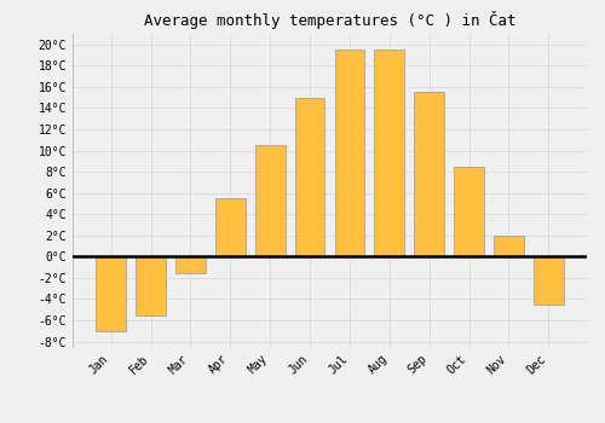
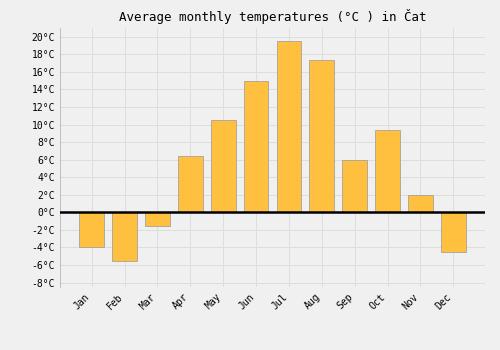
Jan: -7.0°C -> -4.0°C
Apr: 5.5°C -> 6.4°C
Aug: 19.5°C -> 17.4°C
Sep: 15.5°C -> 6.0°C
Oct: 8.5°C -> 9.4°C
